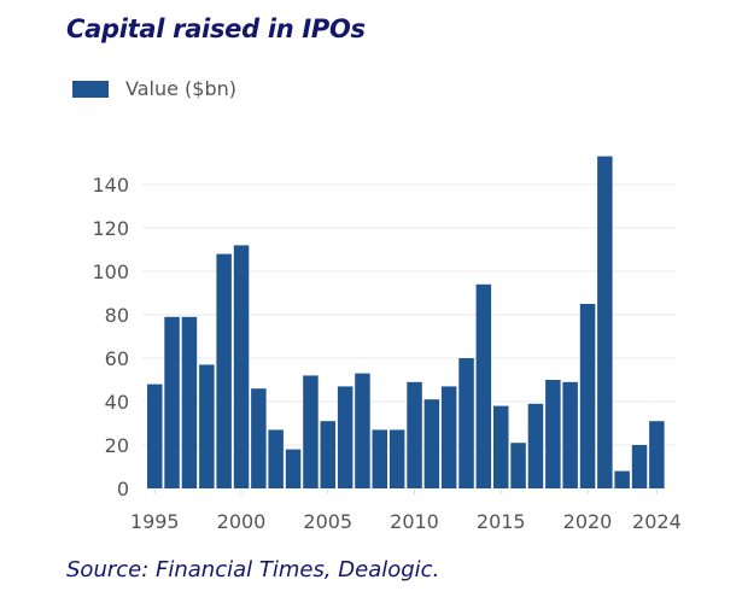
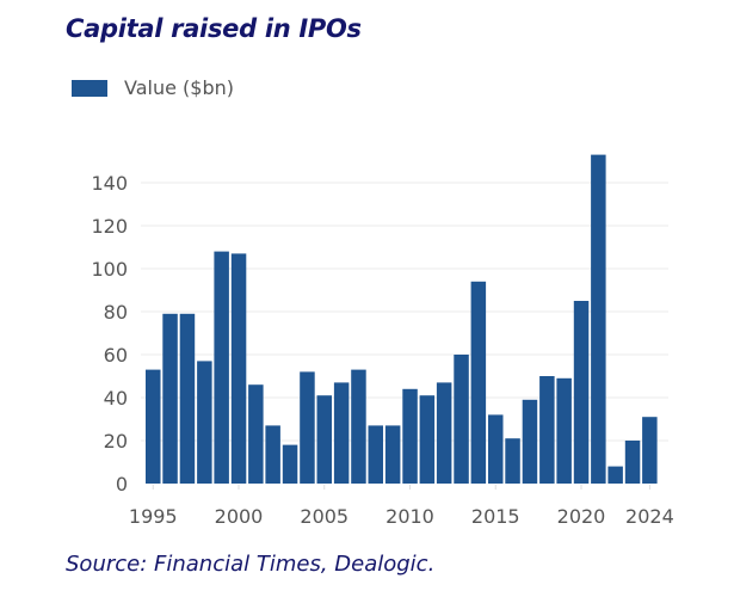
1995: 48 -> 53
2000: 112 -> 107
2005: 31 -> 41
2010: 49 -> 44
2015: 38 -> 32
